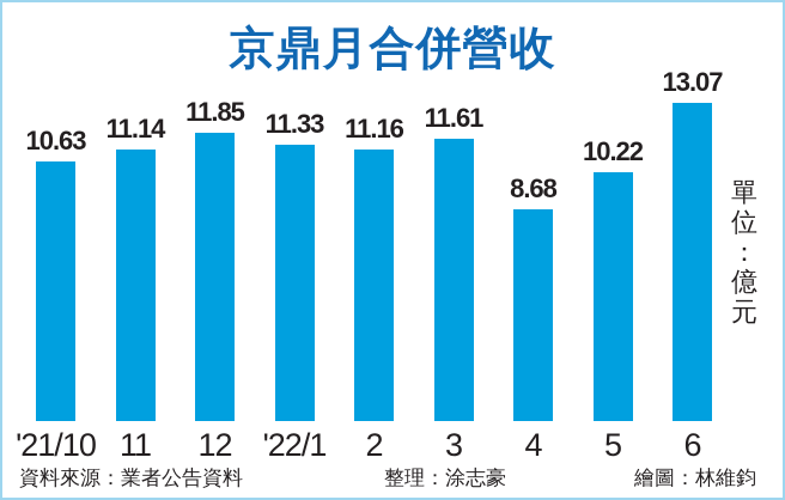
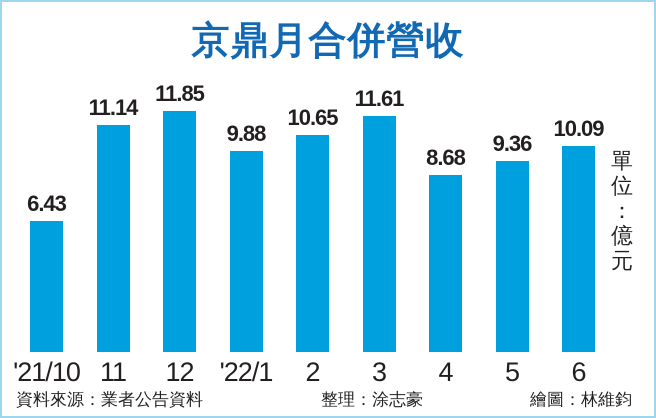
'21/10: 10.63 -> 6.43
'22/1: 11.33 -> 9.88
2: 11.16 -> 10.65
5: 10.22 -> 9.36
6: 13.07 -> 10.09
